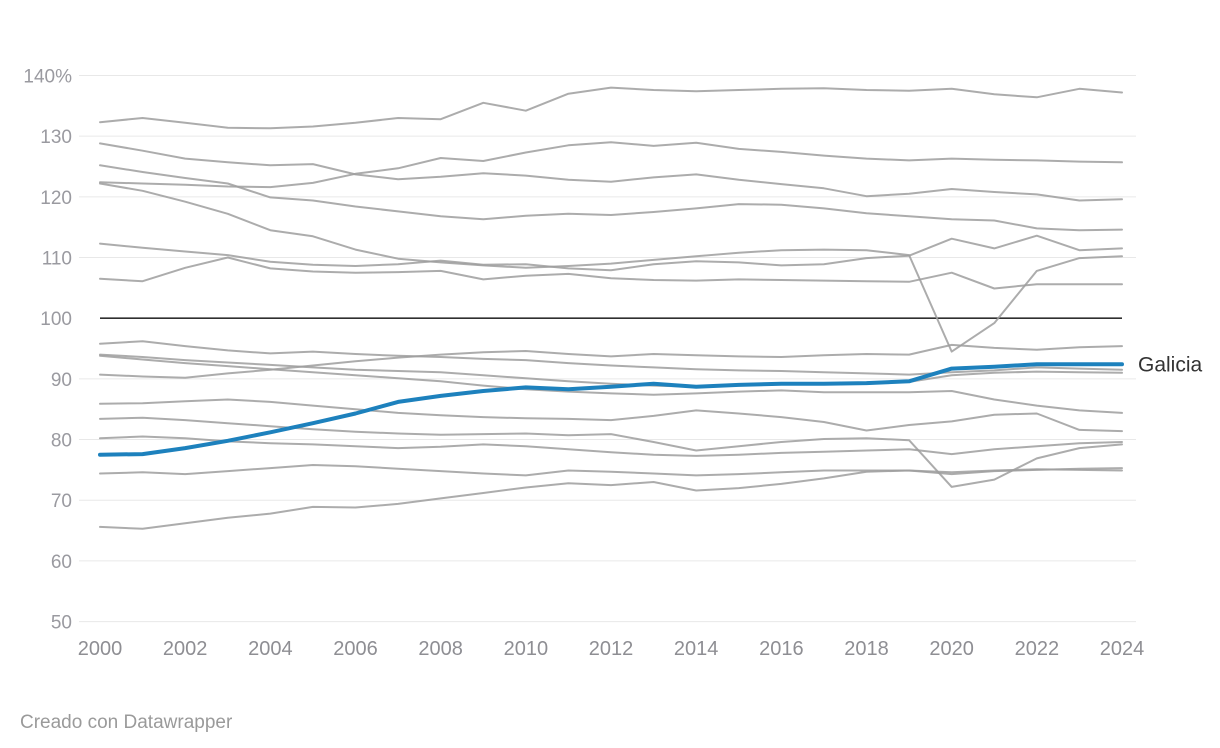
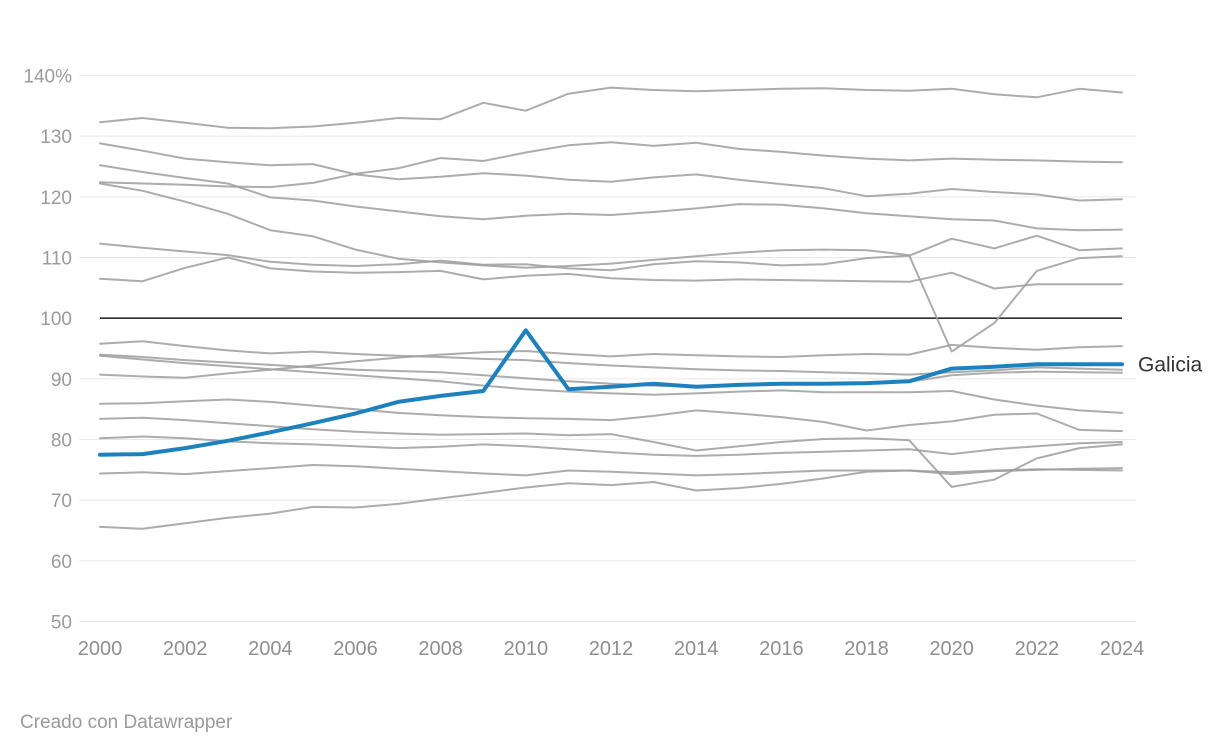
Galicia/2010: 89% -> 98%
